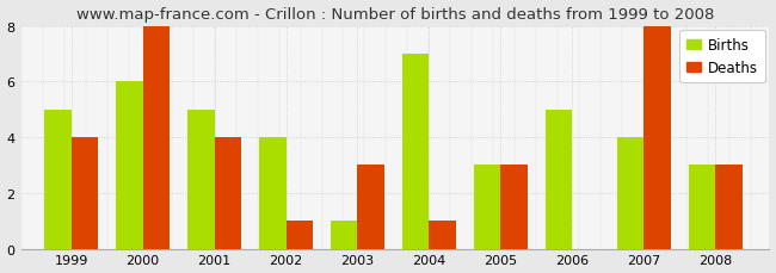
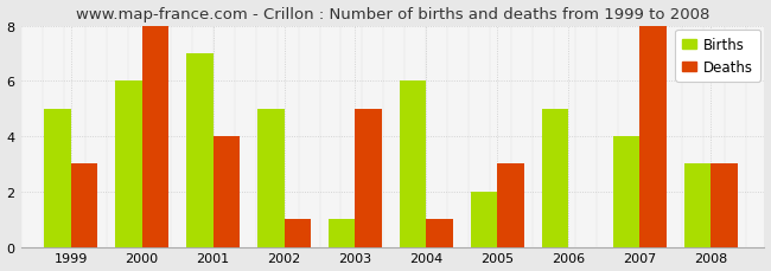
Deaths/1999: 4 -> 3
Births/2001: 5 -> 7
Births/2002: 4 -> 5
Deaths/2003: 3 -> 5
Births/2004: 7 -> 6
Births/2005: 3 -> 2
